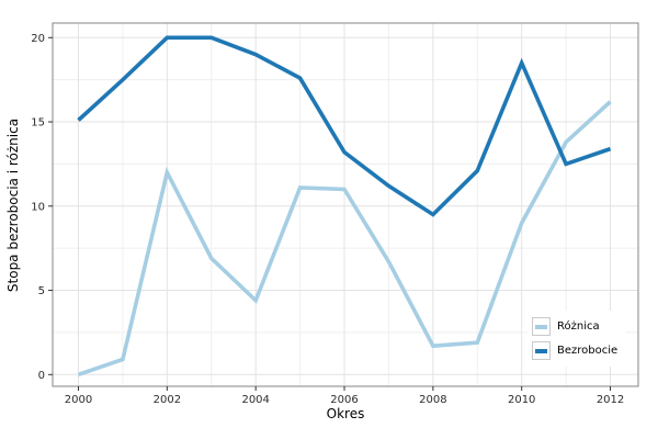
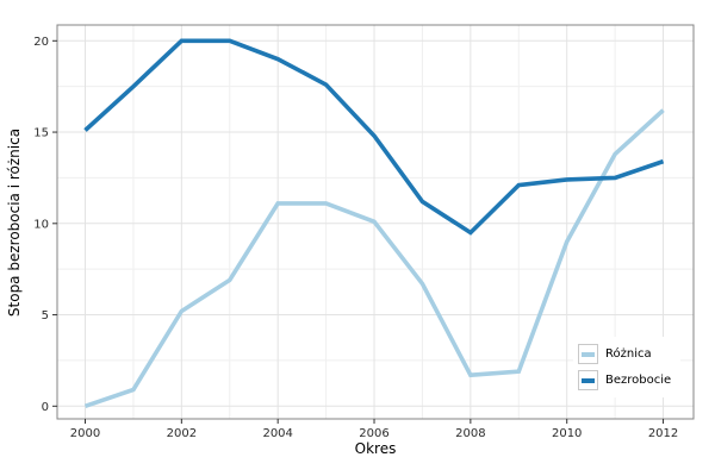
Różnica/2002: 12.0 -> 5.2
Różnica/2004: 4.4 -> 11.1
Różnica/2006: 11.0 -> 10.1
Bezrobocie/2006: 13.2 -> 14.8
Bezrobocie/2010: 18.5 -> 12.4
